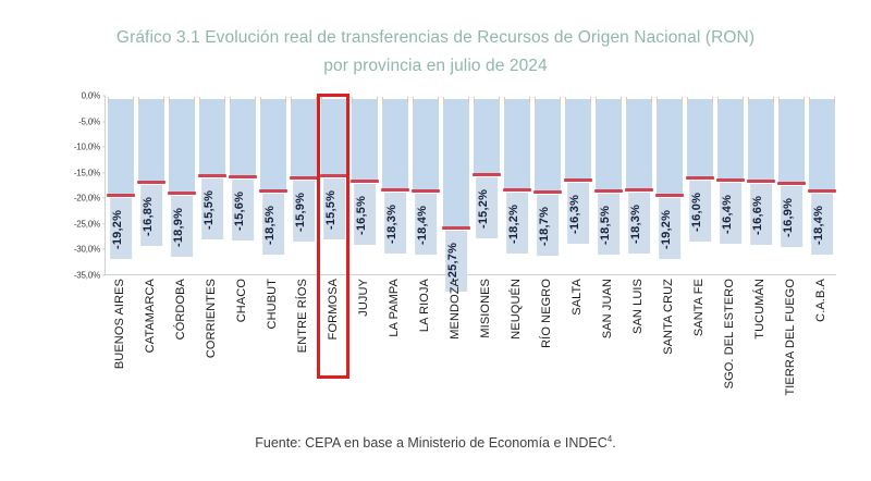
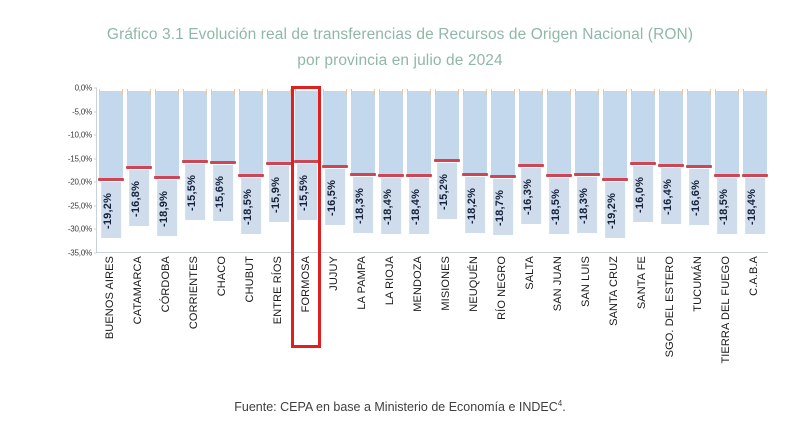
MENDOZA: -25,7% -> -18,4%
TIERRA DEL FUEGO: -16,9% -> -18,5%
